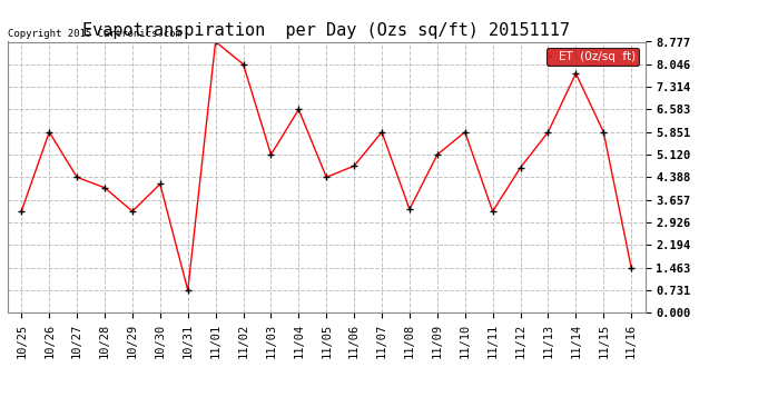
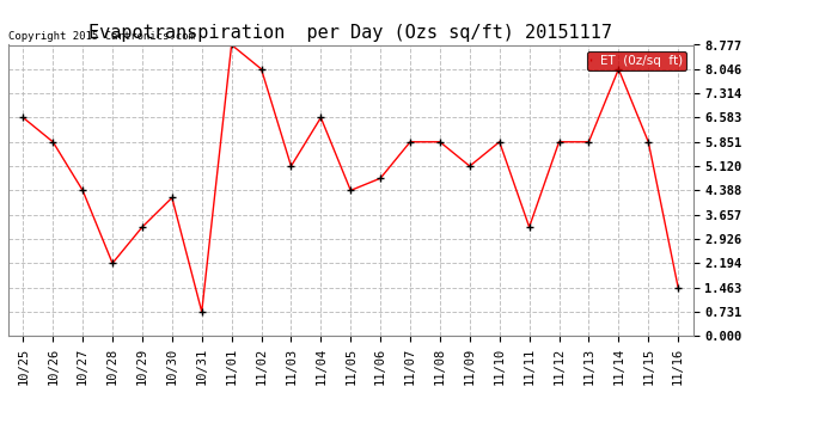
10/25: 3.30 -> 6.58
10/28: 4.05 -> 2.19
11/08: 3.35 -> 5.85
11/12: 4.70 -> 5.85
11/14: 7.75 -> 8.05
